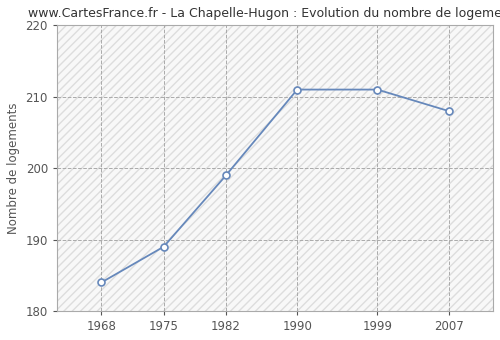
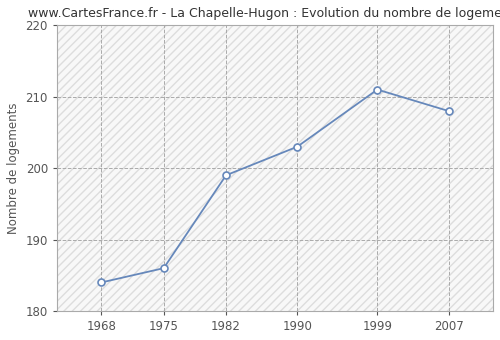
1975: 189 -> 186
1990: 211 -> 203
